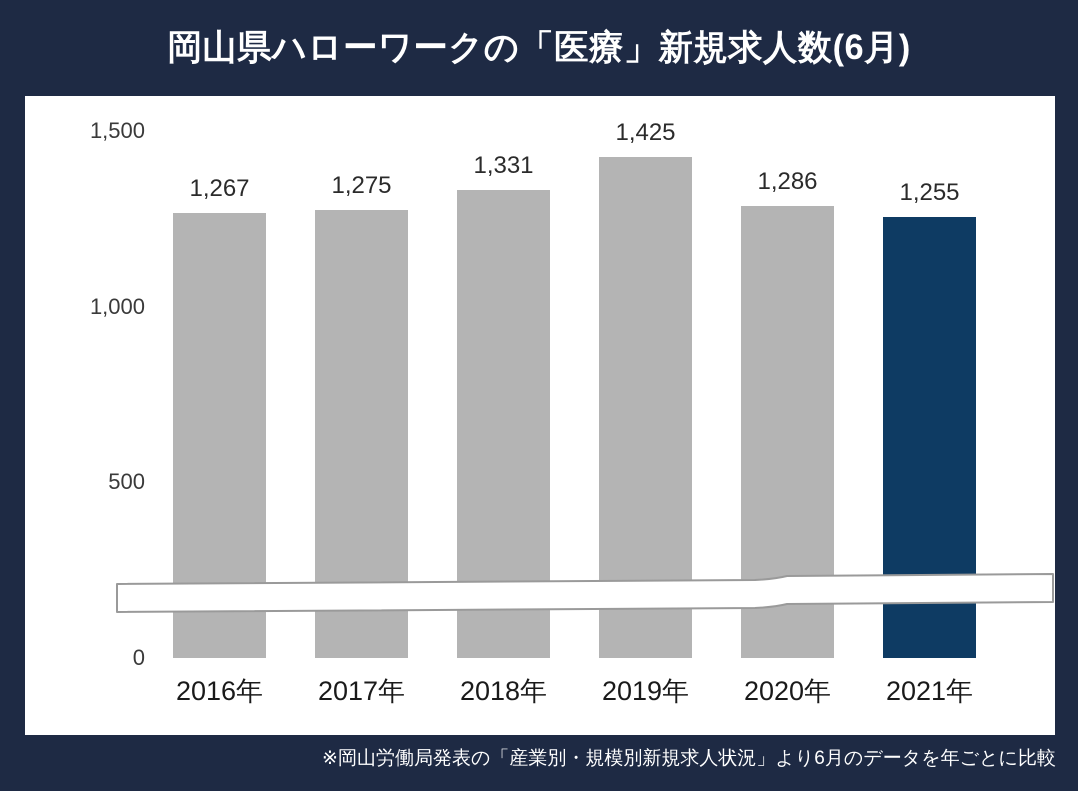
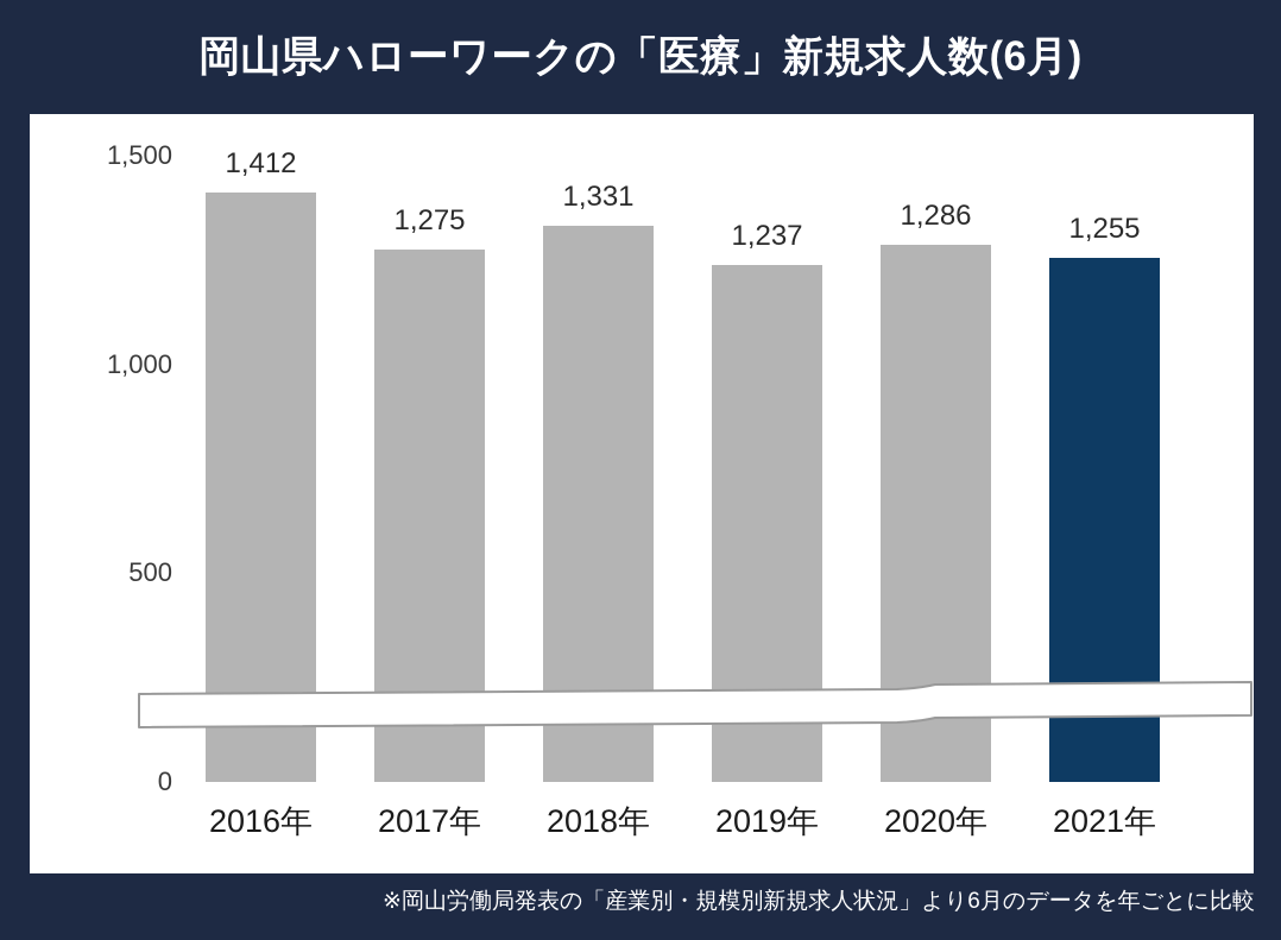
2016年: 1,267 -> 1,412
2019年: 1,425 -> 1,237
